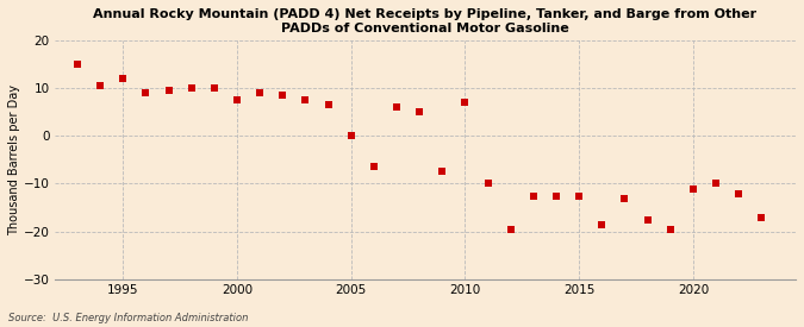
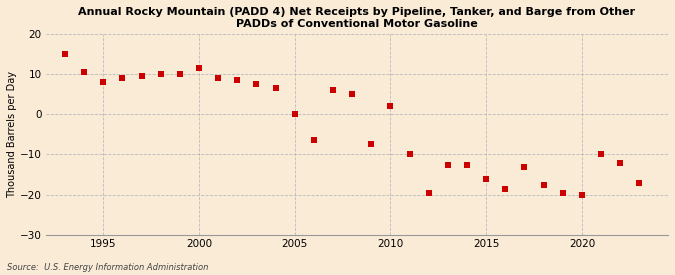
1995: 12.0 -> 8.2
2000: 7.5 -> 11.5
2010: 7.0 -> 2.0
2015: -12.5 -> -16.0
2020: -11.0 -> -20.0
